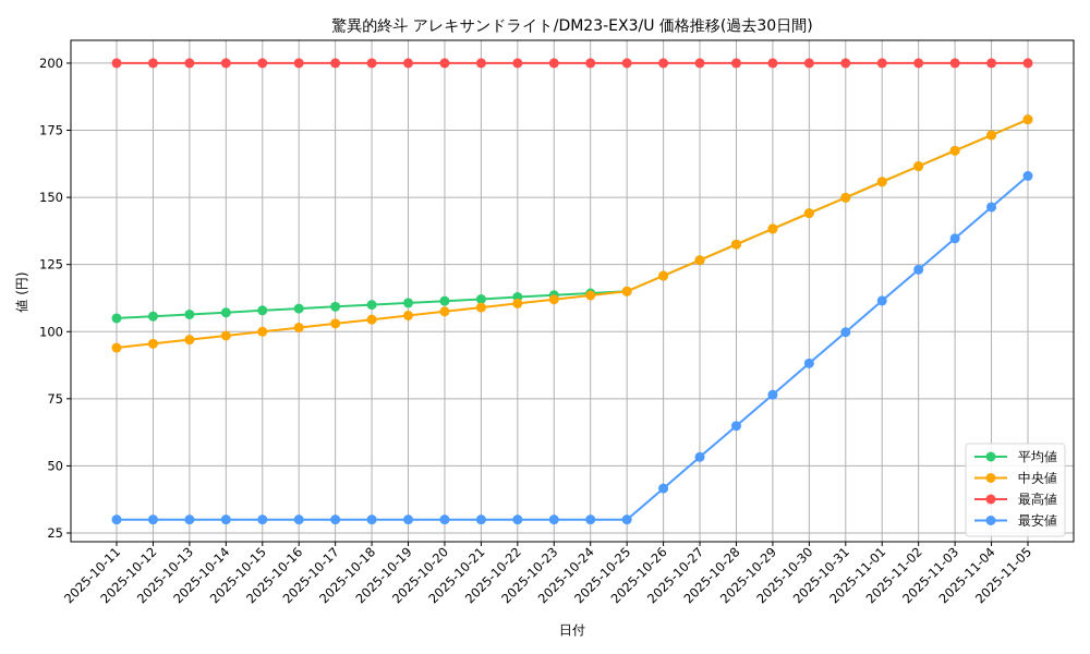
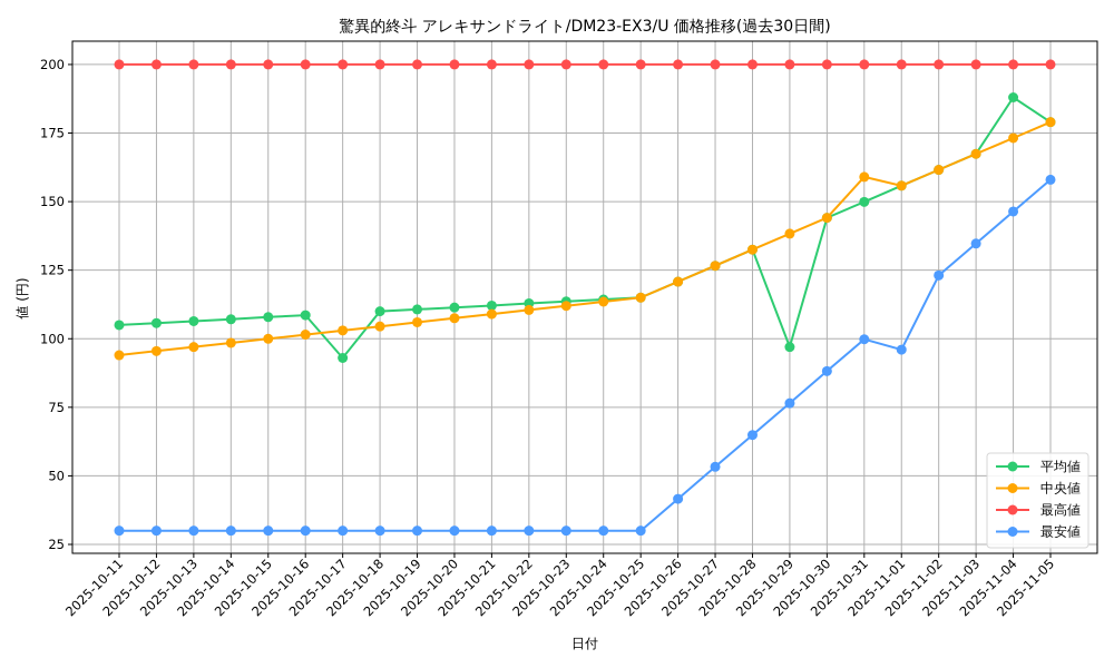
平均値/2025-10-17: 109 -> 93
平均値/2025-10-29: 138 -> 97
中央値/2025-10-31: 150 -> 159
最安値/2025-11-01: 112 -> 96
平均値/2025-11-04: 173 -> 188
